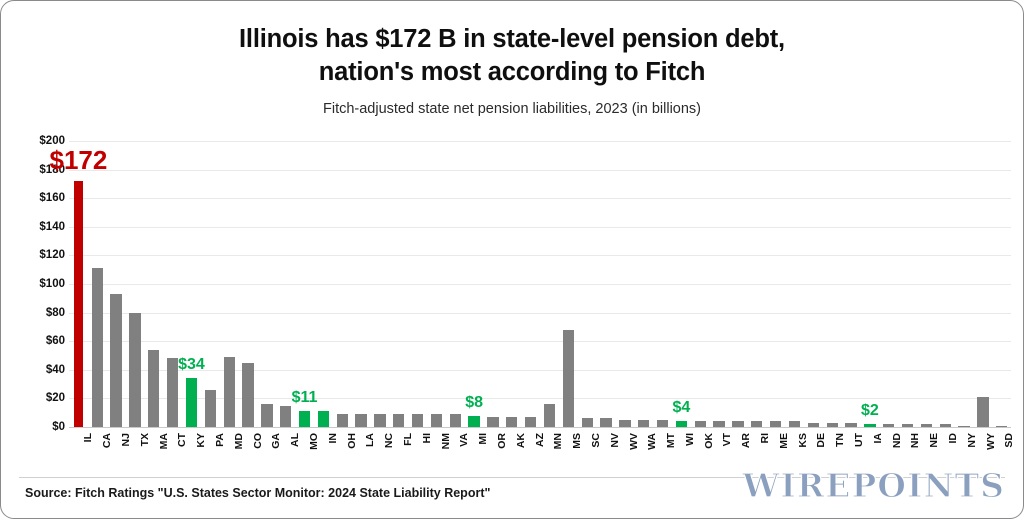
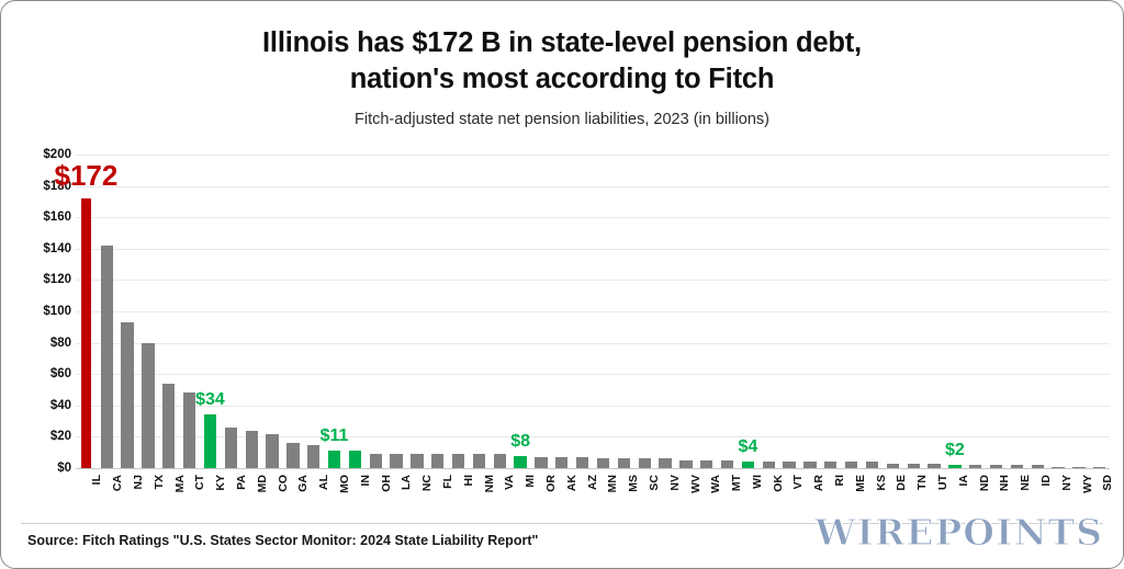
CA: $111 -> $142
MD: $49 -> $24
CO: $45 -> $22
MN: $16 -> $6
MS: $68 -> $6
WY: $21 -> $1
